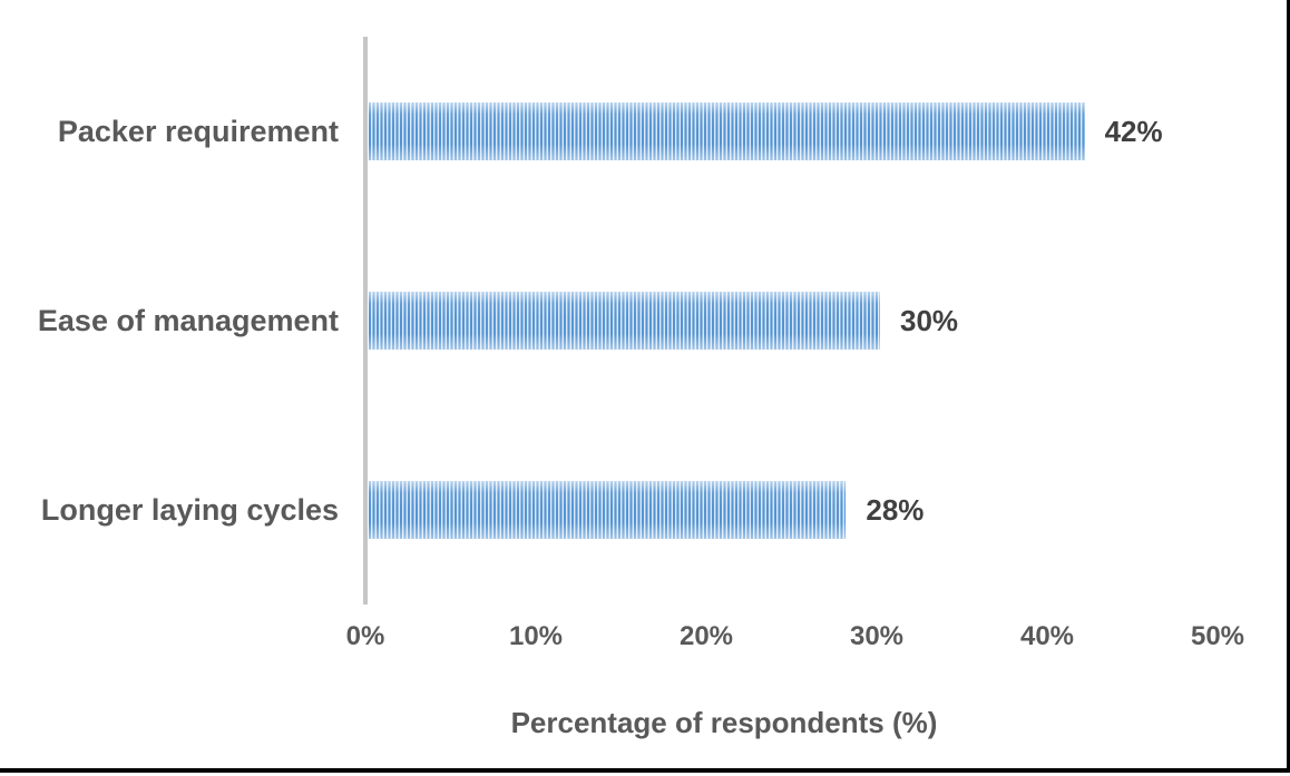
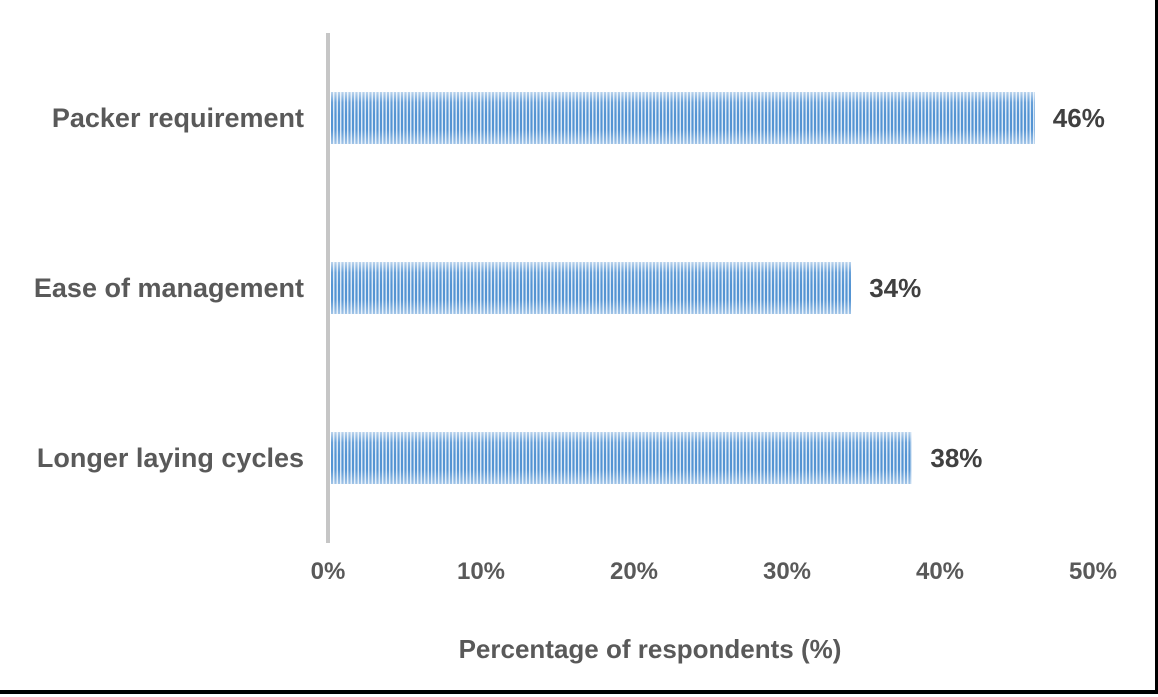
Packer requirement: 42% -> 46%
Ease of management: 30% -> 34%
Longer laying cycles: 28% -> 38%
